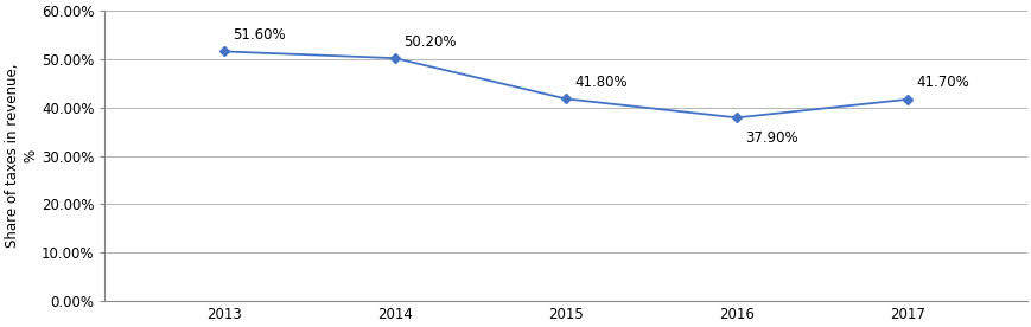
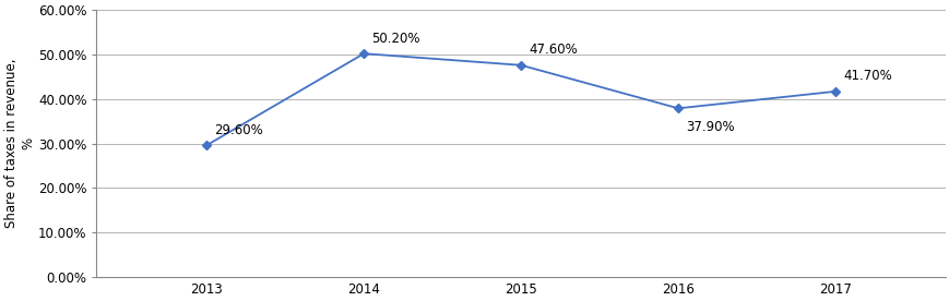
2013: 51.60% -> 29.60%
2015: 41.80% -> 47.60%
